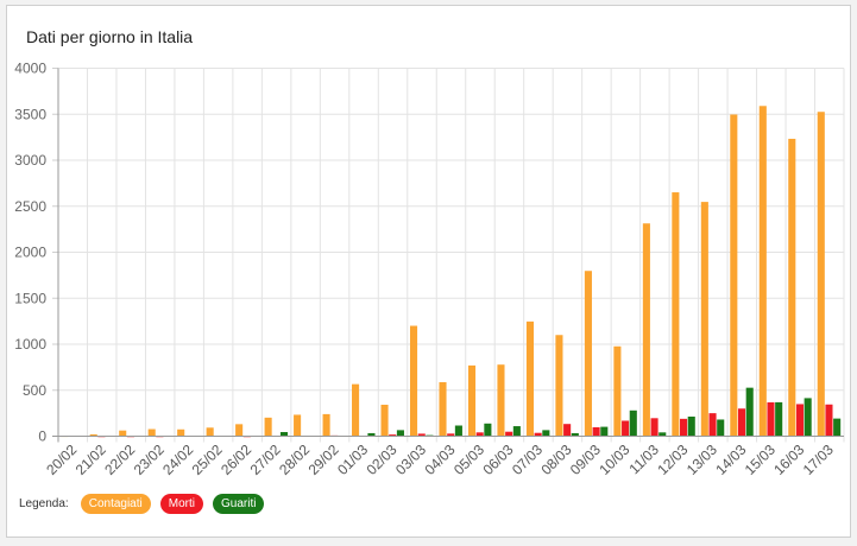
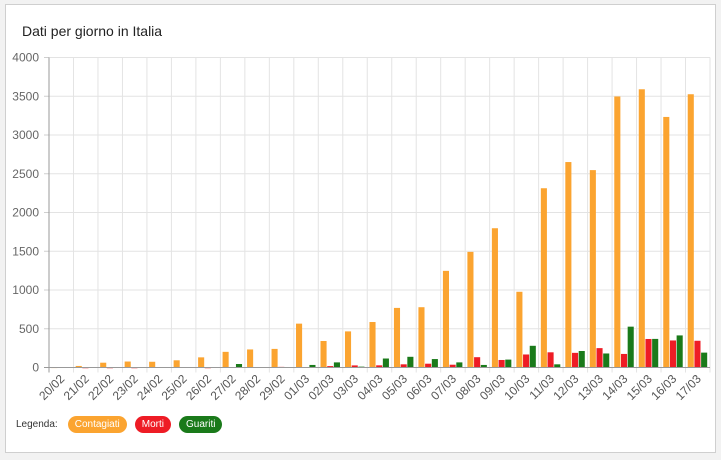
Contagiati/03/03: 1200 -> 500
Contagiati/08/03: 1100 -> 1500
Morti/14/03: 300 -> 200
